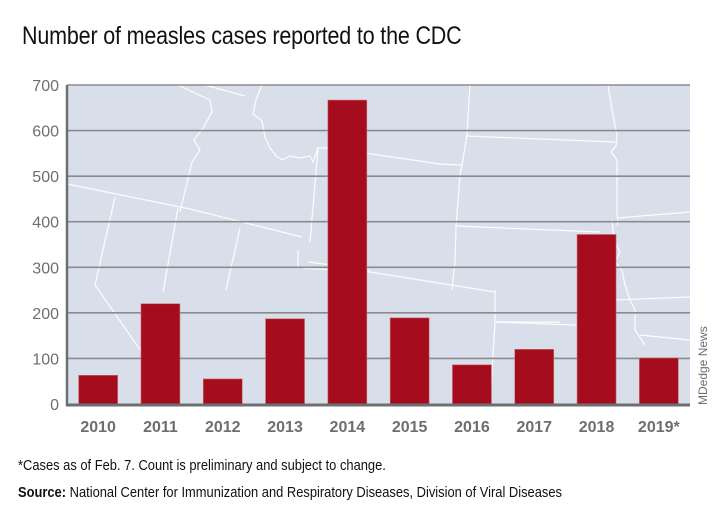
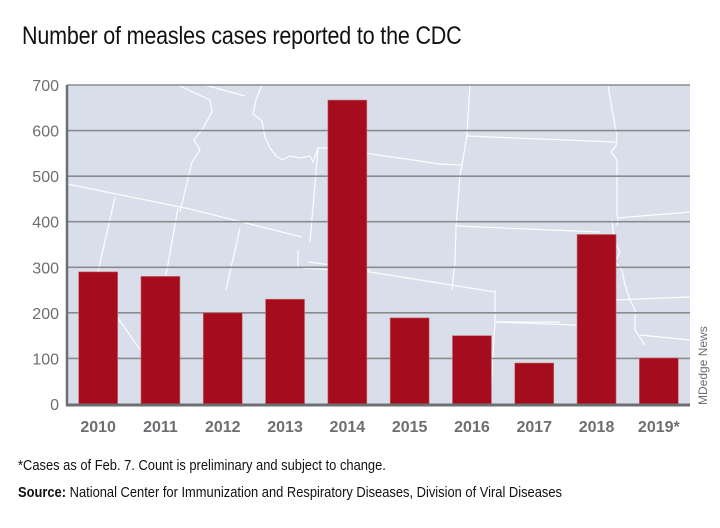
2010: 60 -> 290
2011: 220 -> 280
2012: 60 -> 200
2013: 190 -> 230
2016: 90 -> 150
2017: 120 -> 90
